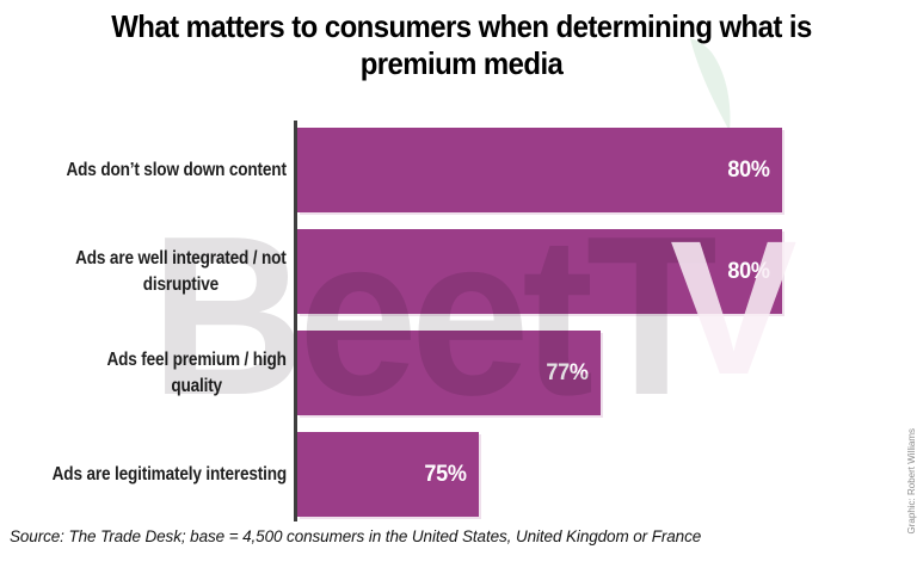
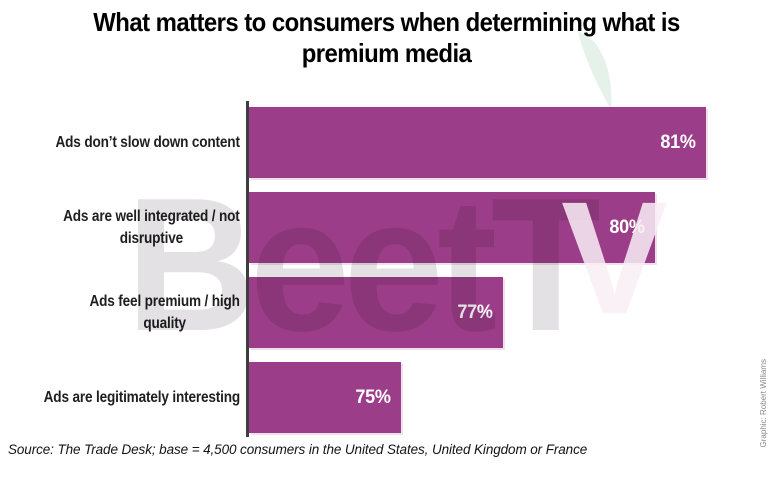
Ads don’t slow down content: 80% -> 81%
